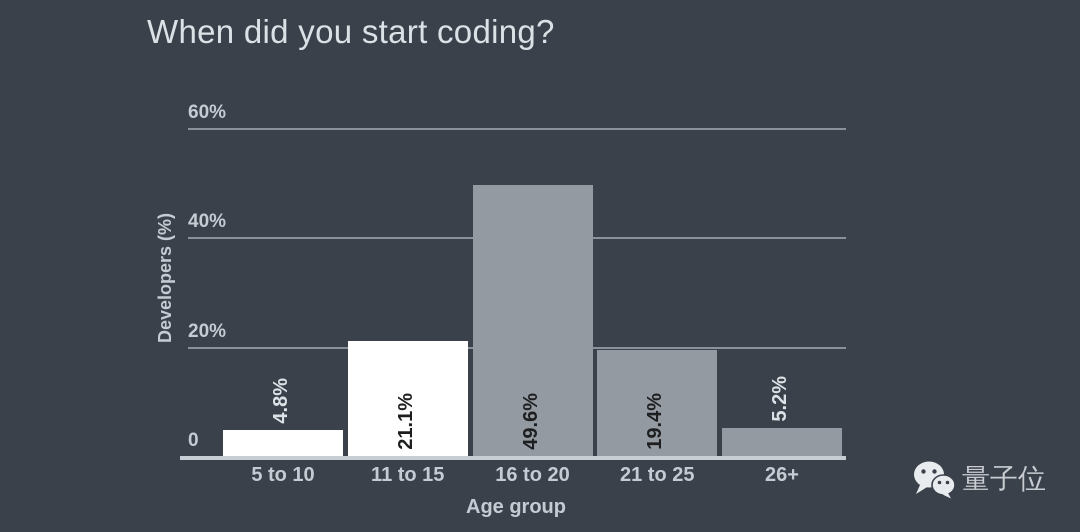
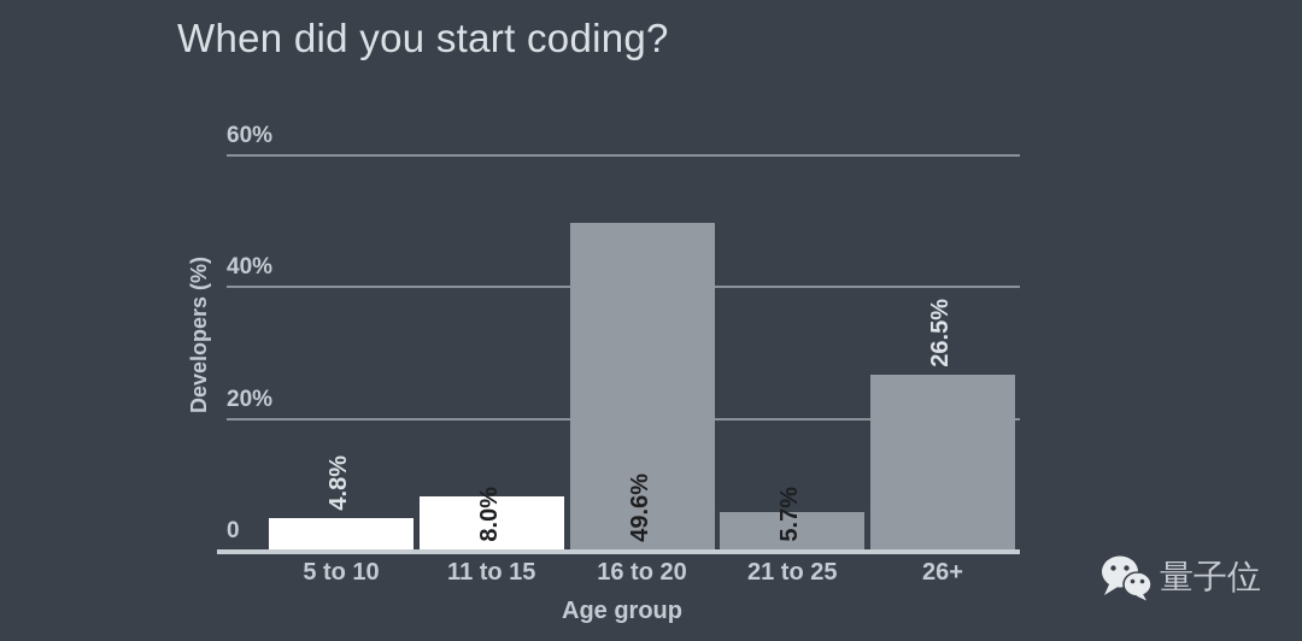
11 to 15: 21.1% -> 8.0%
21 to 25: 19.4% -> 5.7%
26+: 5.2% -> 26.5%
